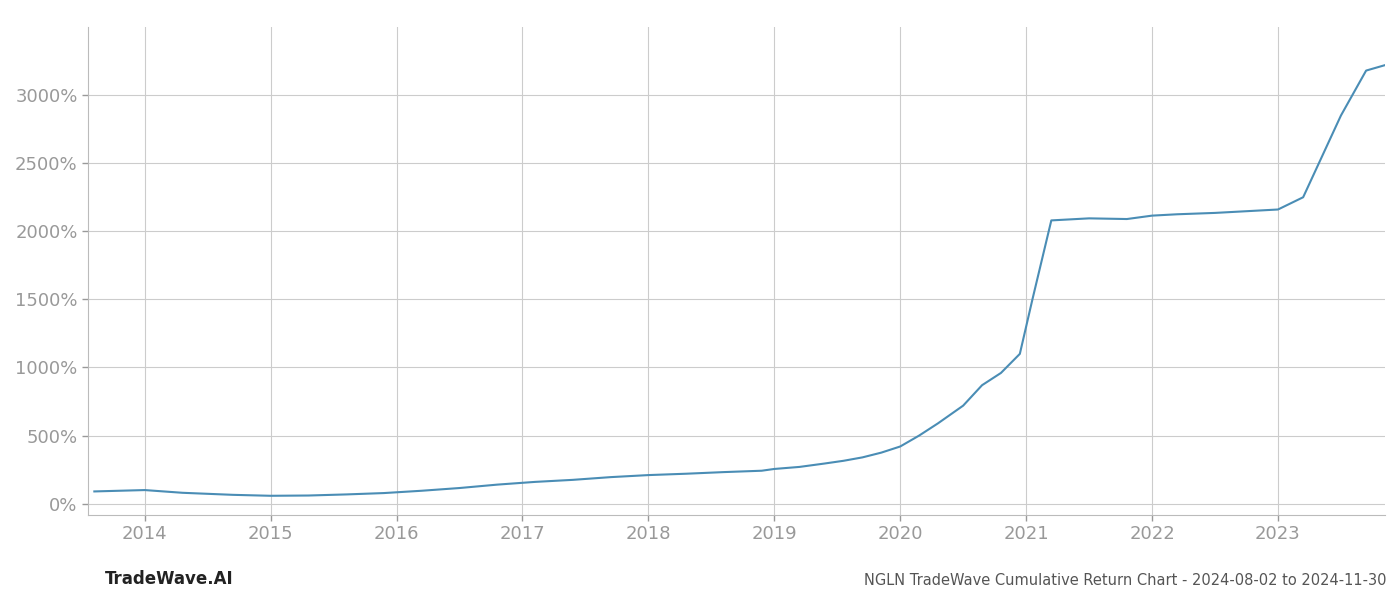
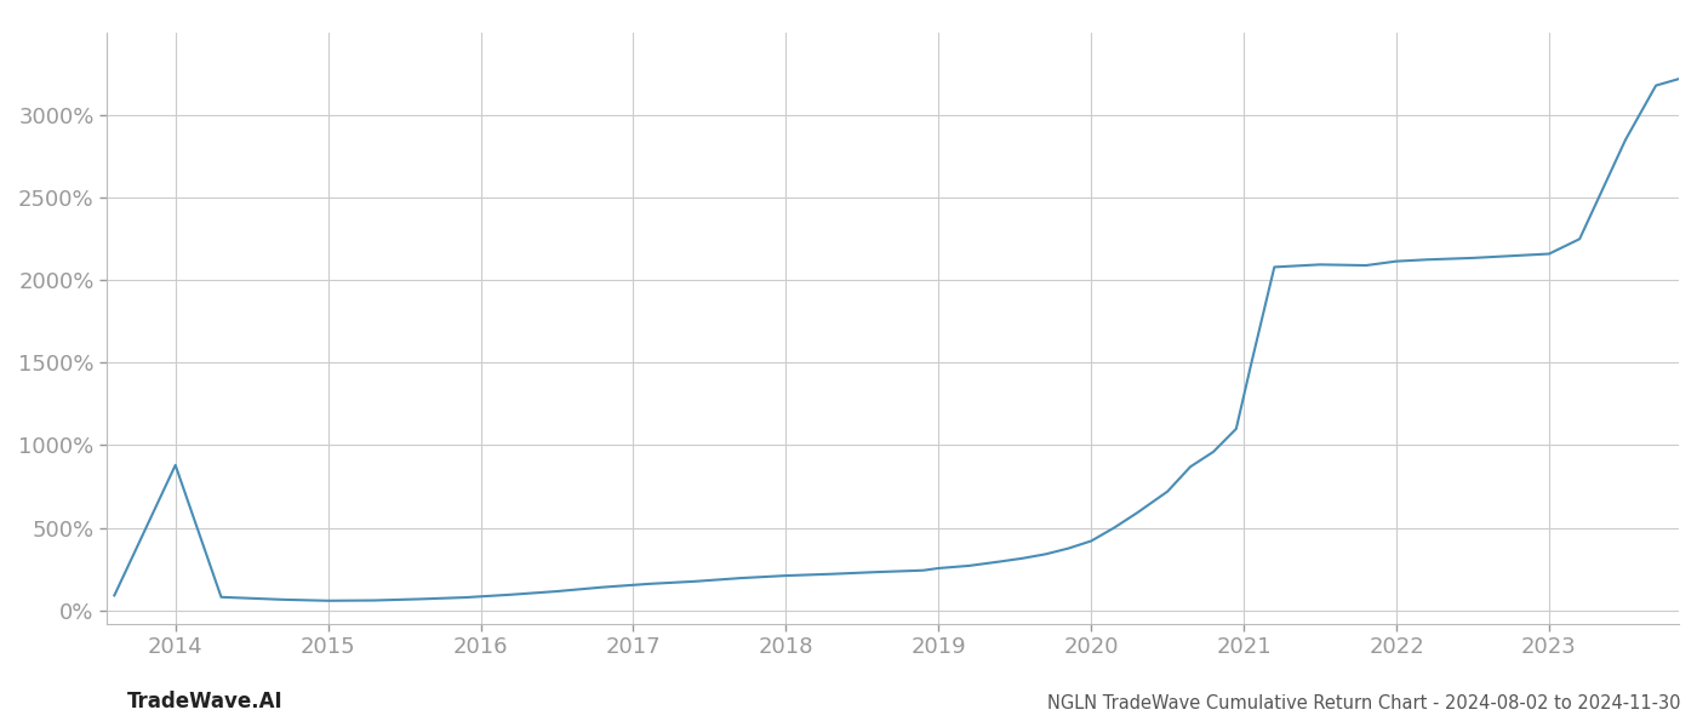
2014: 100% -> 880%
